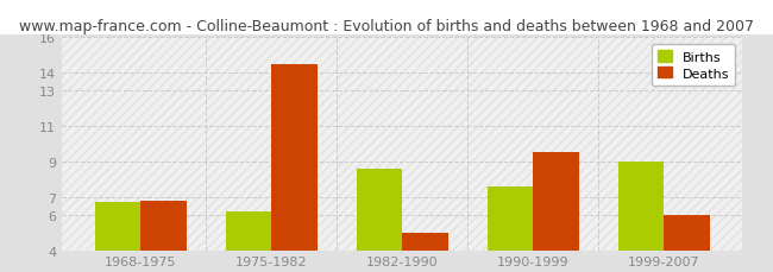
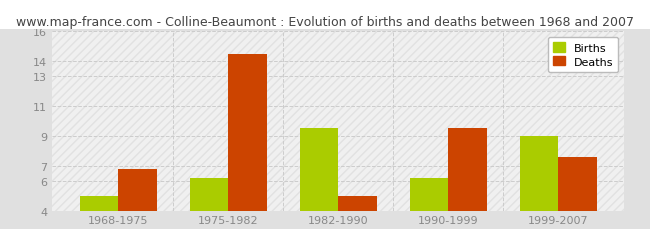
Births/1968-1975: 6.7 -> 5.0
Births/1982-1990: 8.6 -> 9.5
Births/1990-1999: 7.6 -> 6.2
Deaths/1999-2007: 6.0 -> 7.6
